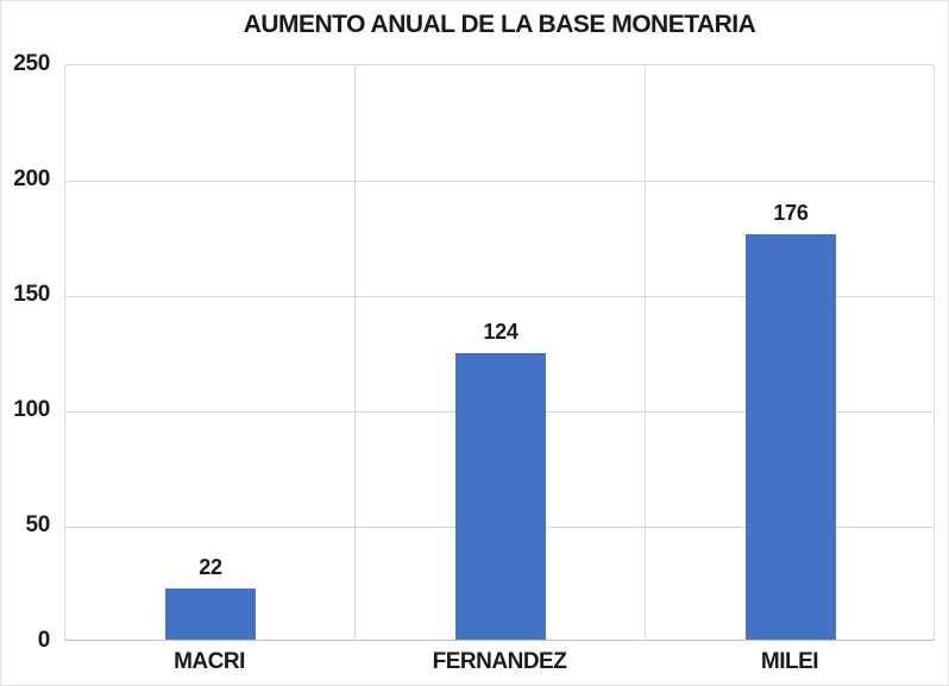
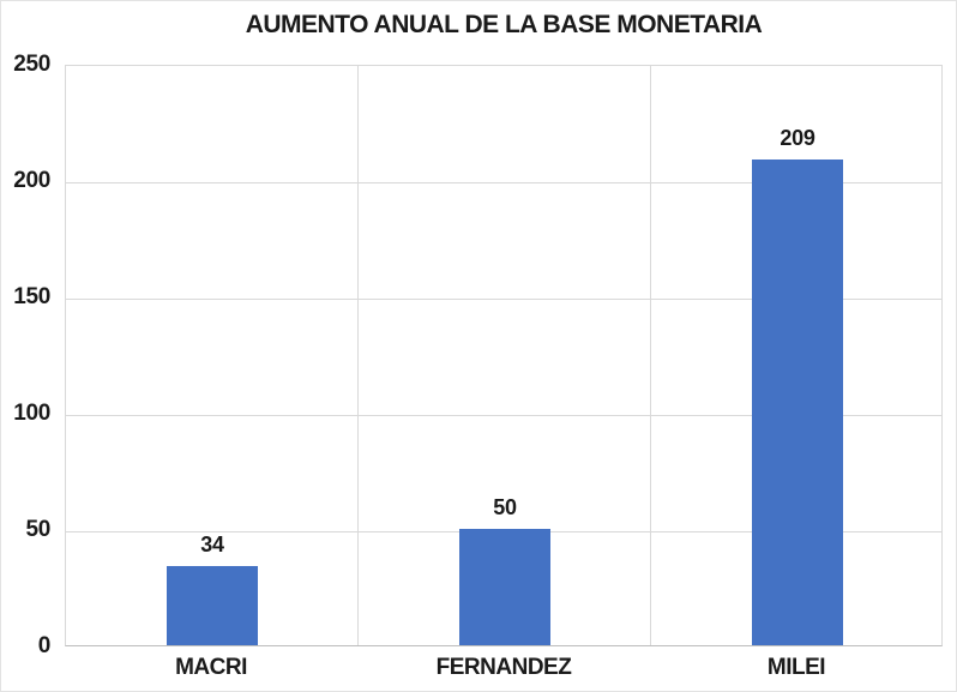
MACRI: 22 -> 34
FERNANDEZ: 124 -> 50
MILEI: 176 -> 209
